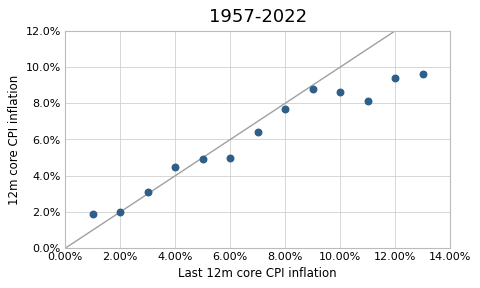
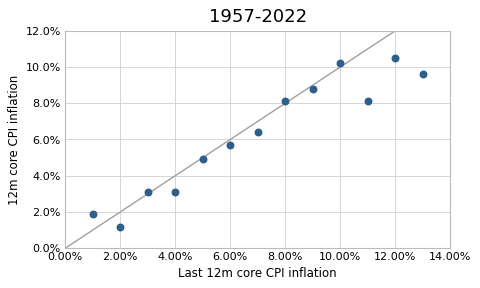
2.00%: 2.0% -> 1.2%
4.00%: 4.5% -> 3.1%
6.00%: 5.0% -> 5.7%
8.00%: 7.7% -> 8.1%
10.00%: 8.6% -> 10.2%
12.00%: 9.4% -> 10.5%
